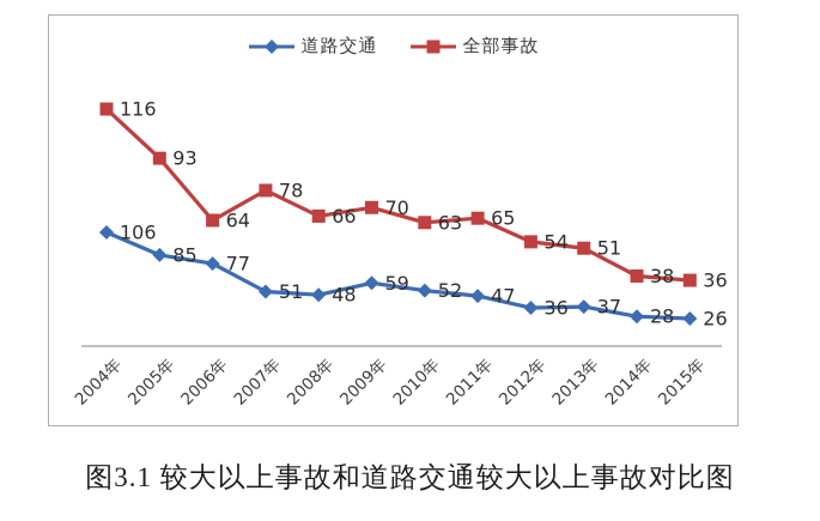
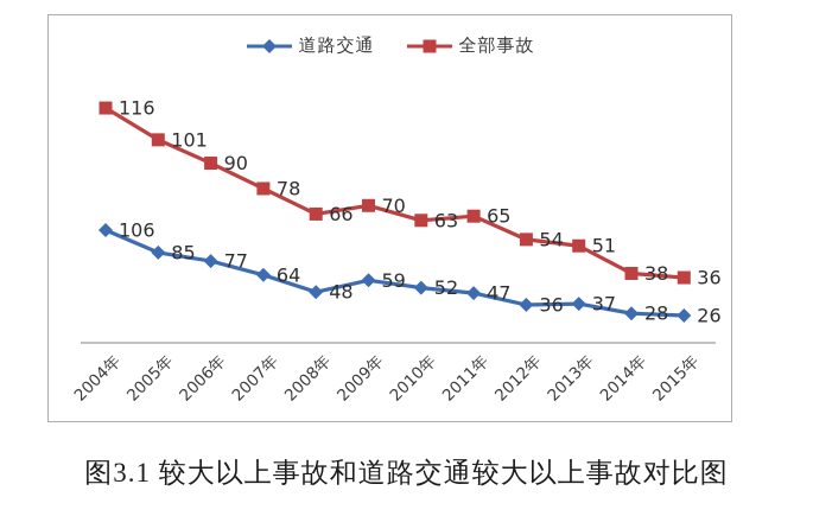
全部事故/2005年: 93 -> 101
全部事故/2006年: 64 -> 90
道路交通/2007年: 51 -> 64
